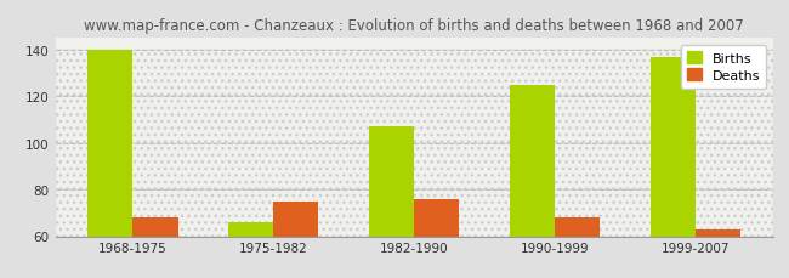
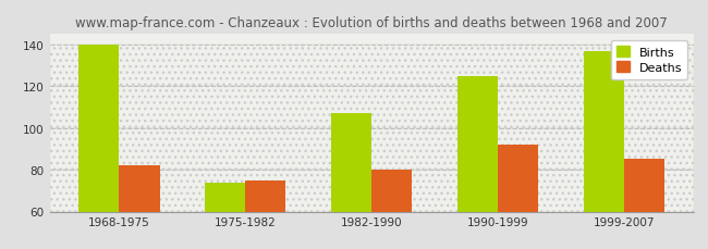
Deaths/1968-1975: 68 -> 82
Births/1975-1982: 66 -> 74
Deaths/1982-1990: 76 -> 80
Deaths/1990-1999: 68 -> 92
Deaths/1999-2007: 63 -> 85
